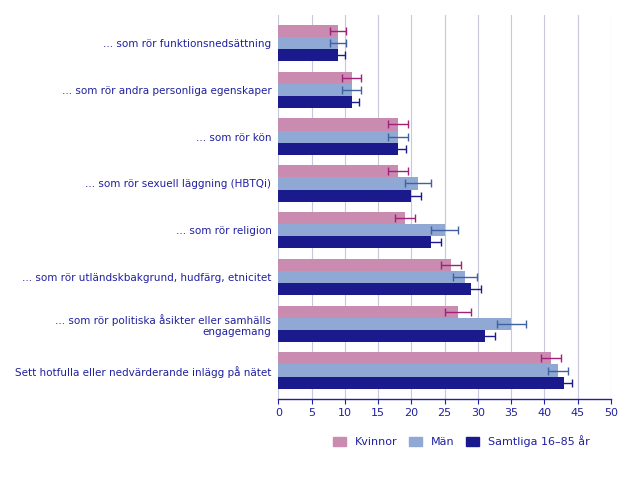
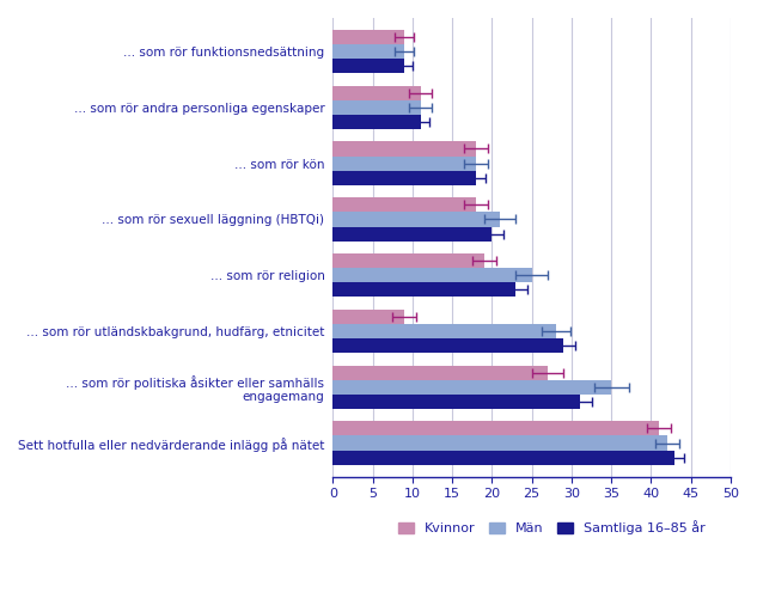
Kvinnor/... som rör utländskbakgrund, hudfärg, etnicitet: 26 -> 9
